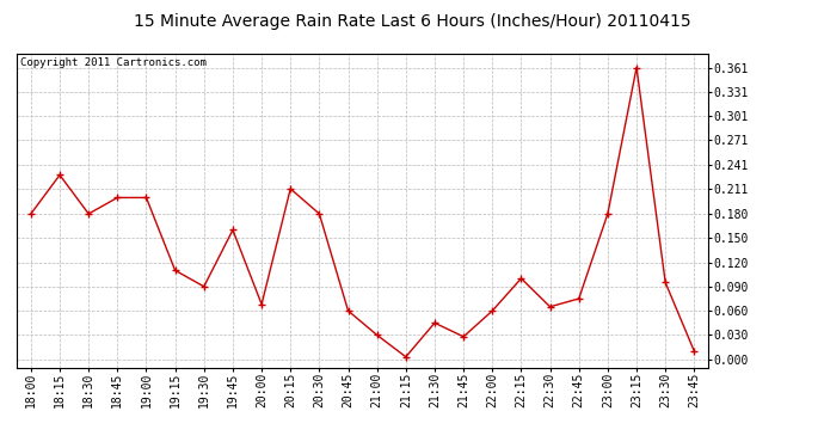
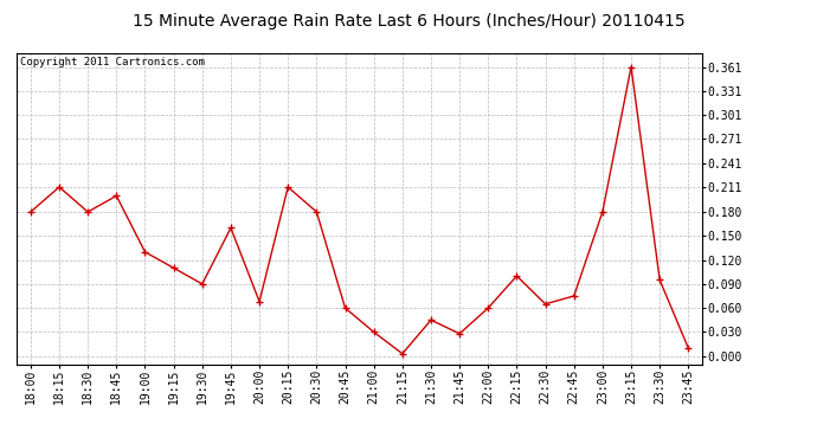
18:15: 0.228 -> 0.211
19:00: 0.200 -> 0.130
